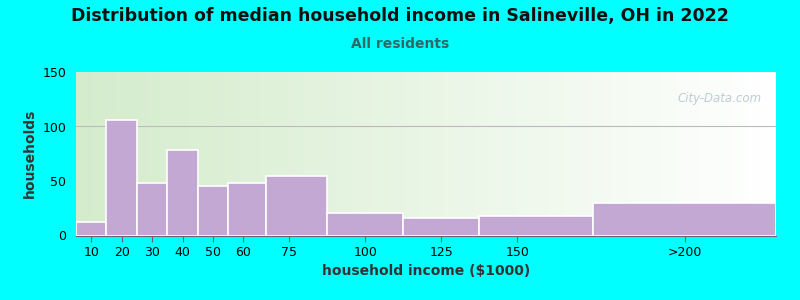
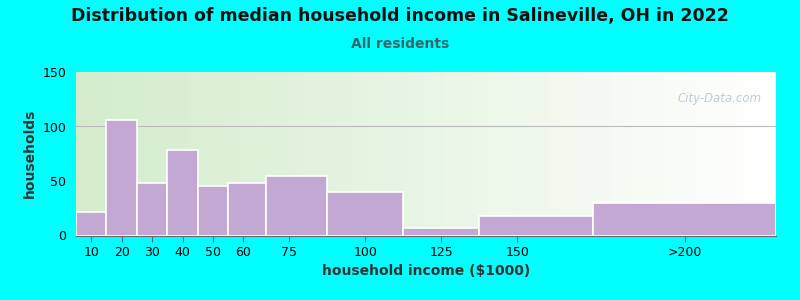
10: 12 -> 22
100: 21 -> 40
125: 16 -> 7
